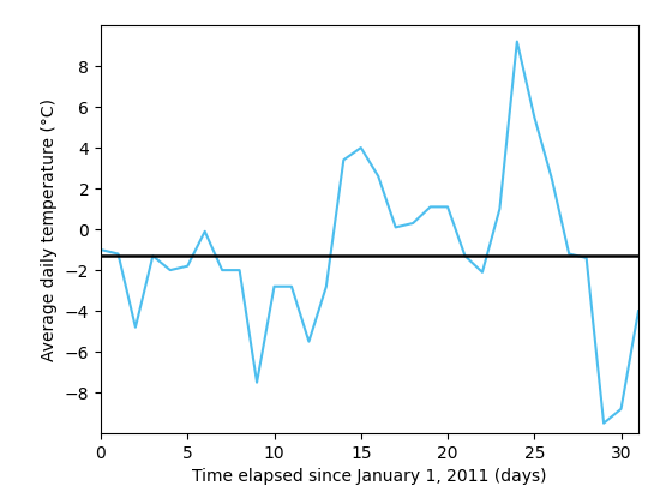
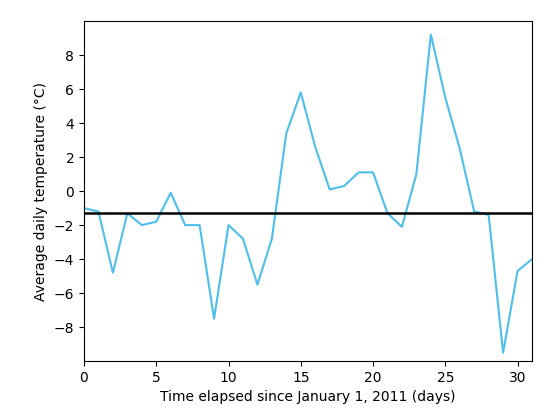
10: -2.8 -> -2.0
15: 4.0 -> 5.8
30: -8.8 -> -4.7
